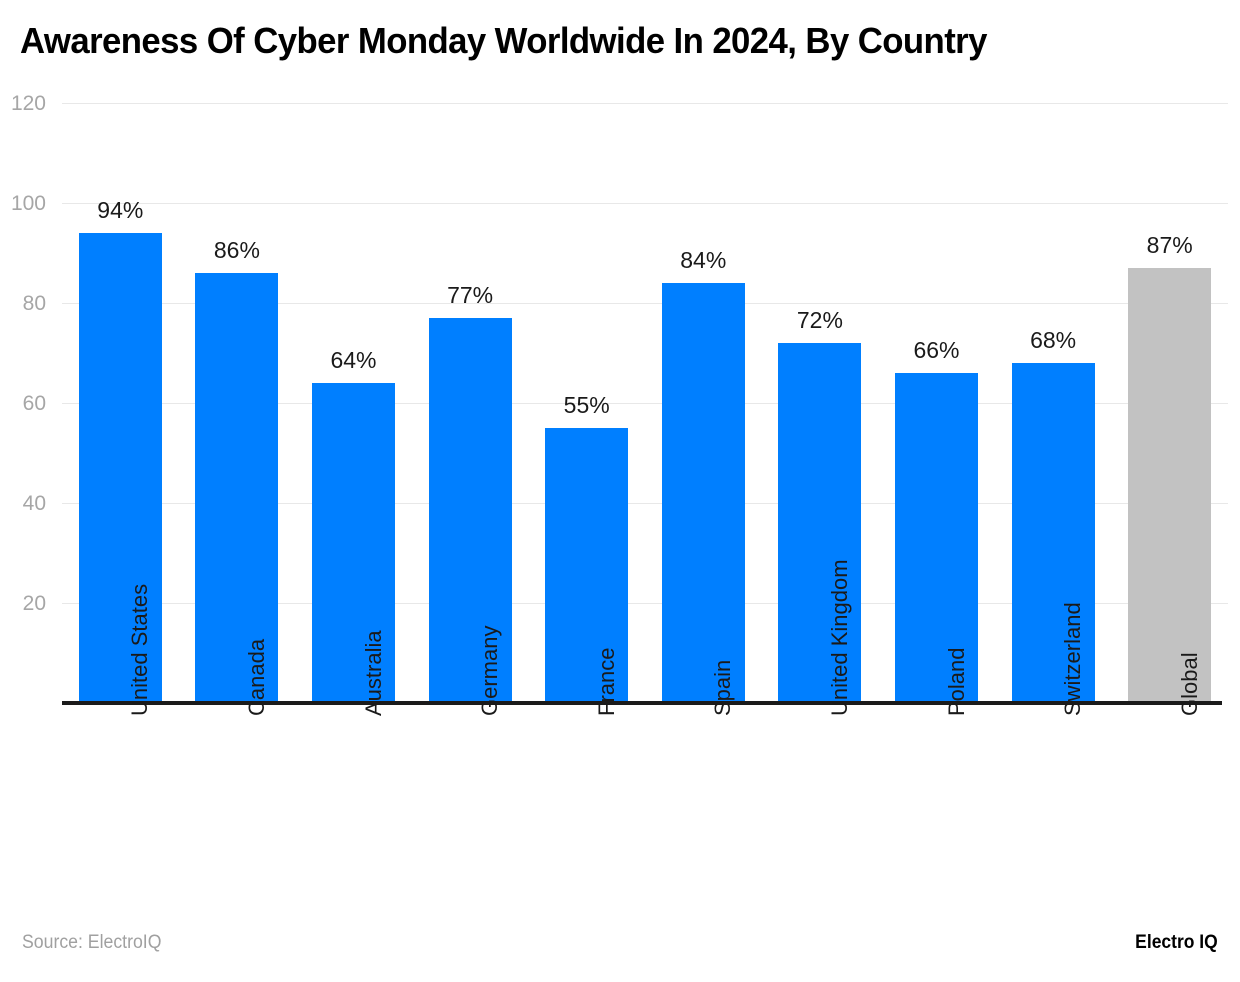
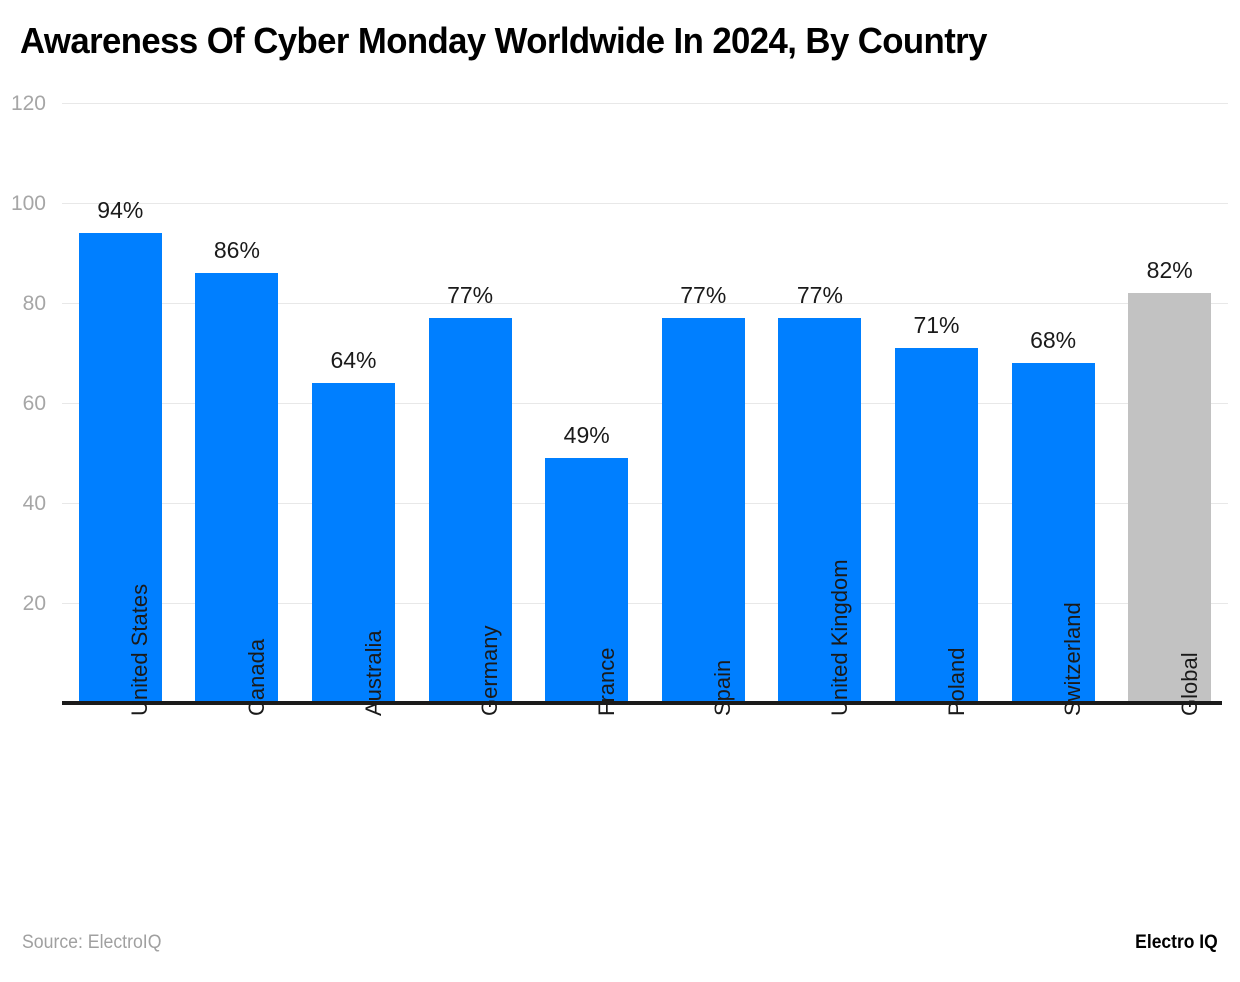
France: 55% -> 49%
Spain: 84% -> 77%
United Kingdom: 72% -> 77%
Poland: 66% -> 71%
Global: 87% -> 82%
